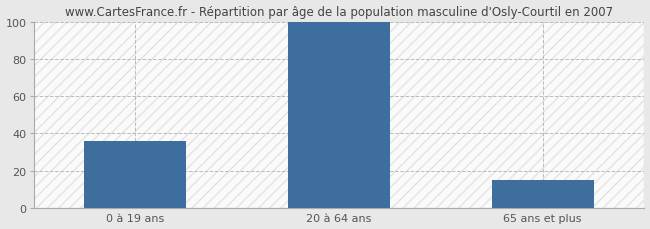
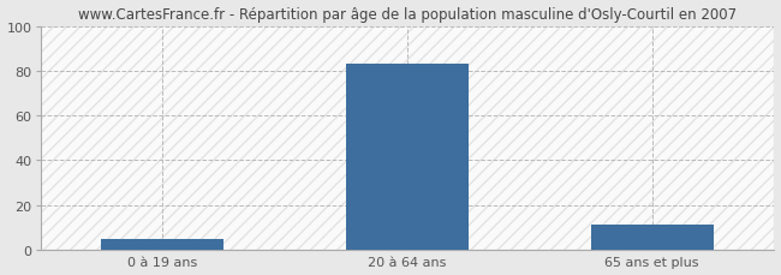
0 à 19 ans: 36 -> 5
20 à 64 ans: 100 -> 83
65 ans et plus: 15 -> 11
